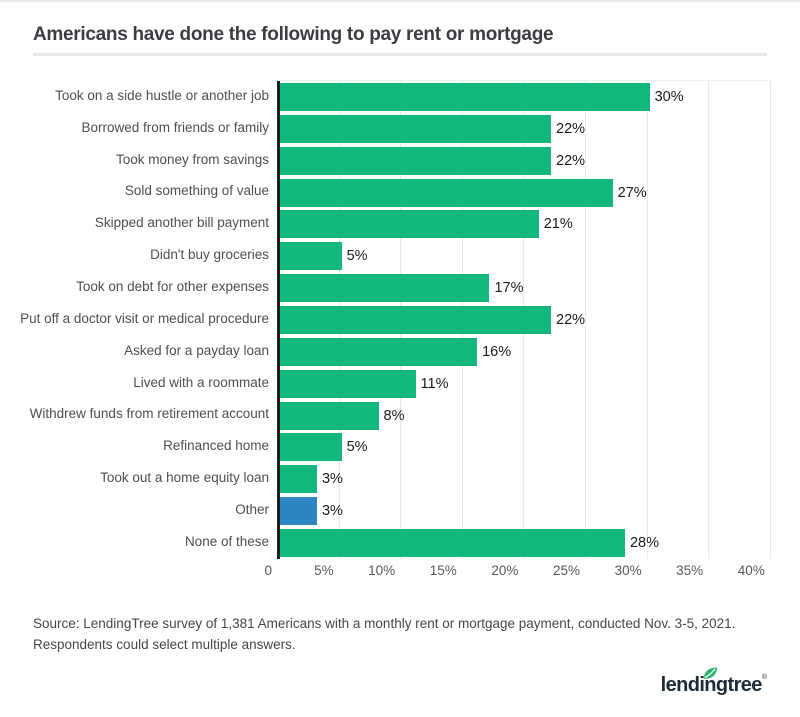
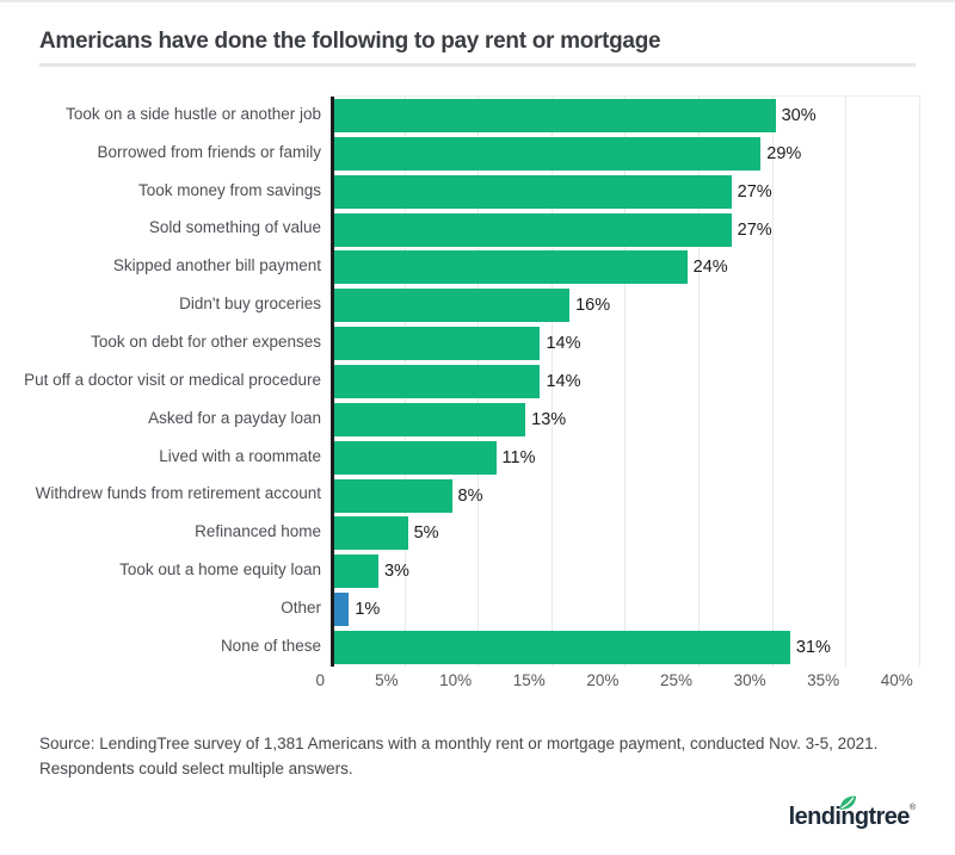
Borrowed from friends or family: 22% -> 29%
Took money from savings: 22% -> 27%
Skipped another bill payment: 21% -> 24%
Didn't buy groceries: 5% -> 16%
Took on debt for other expenses: 17% -> 14%
Put off a doctor visit or medical procedure: 22% -> 14%
Asked for a payday loan: 16% -> 13%
Other: 3% -> 1%
None of these: 28% -> 31%
